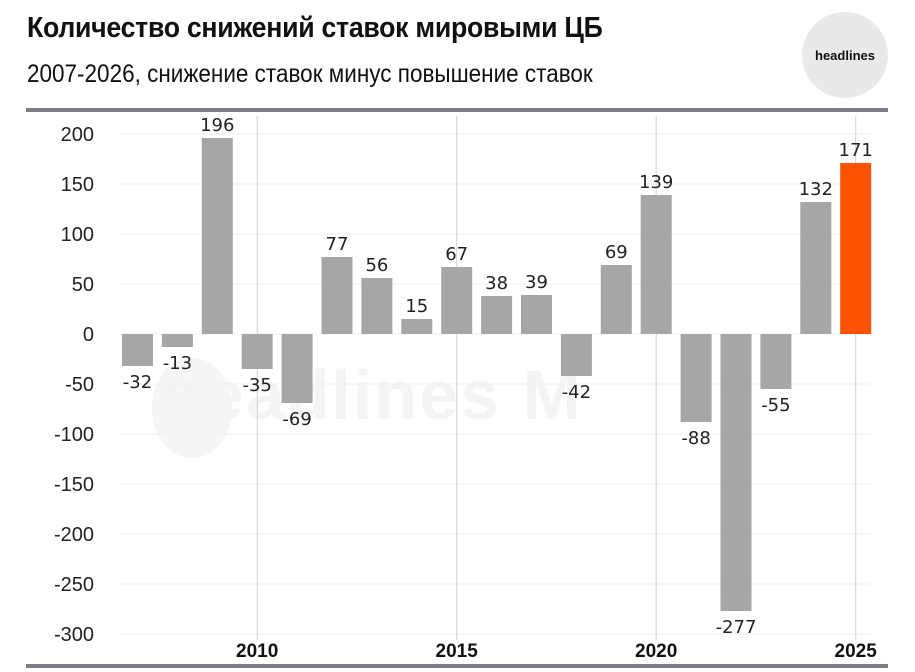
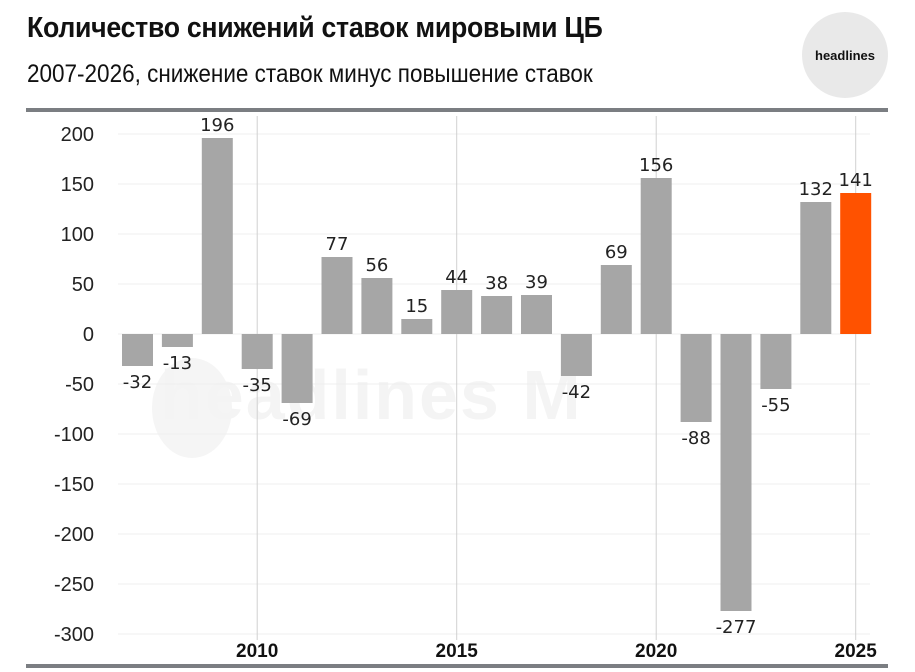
2015: 67 -> 44
2020: 139 -> 156
2025: 171 -> 141
